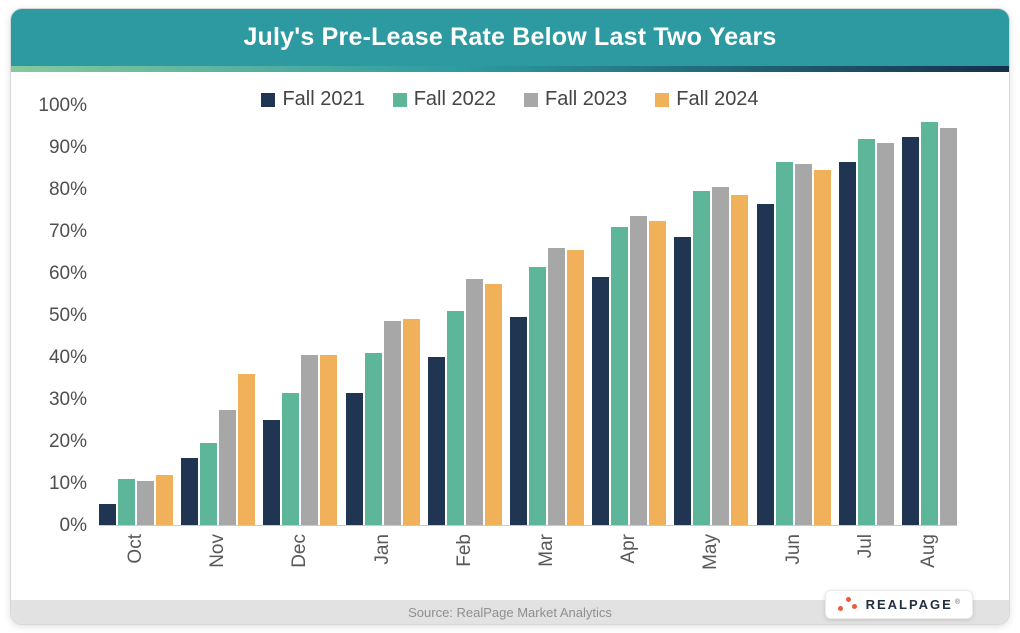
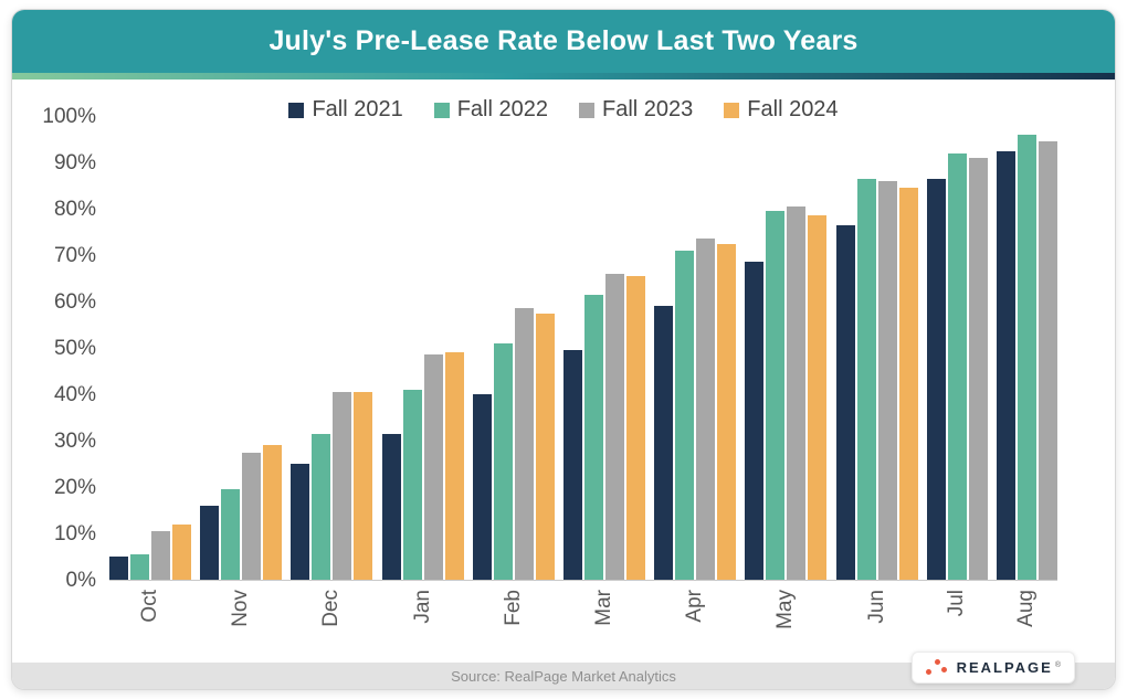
Fall 2022/Oct: 11% -> 6%
Fall 2024/Nov: 36% -> 29%
